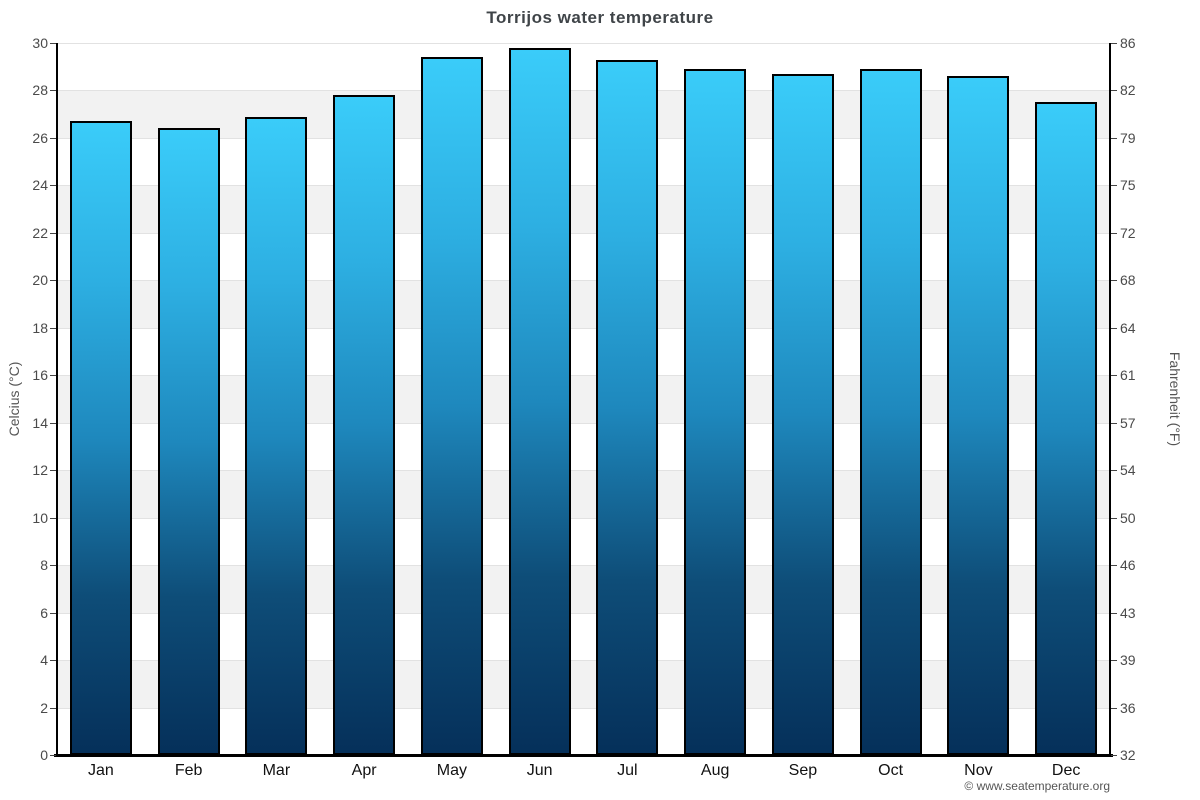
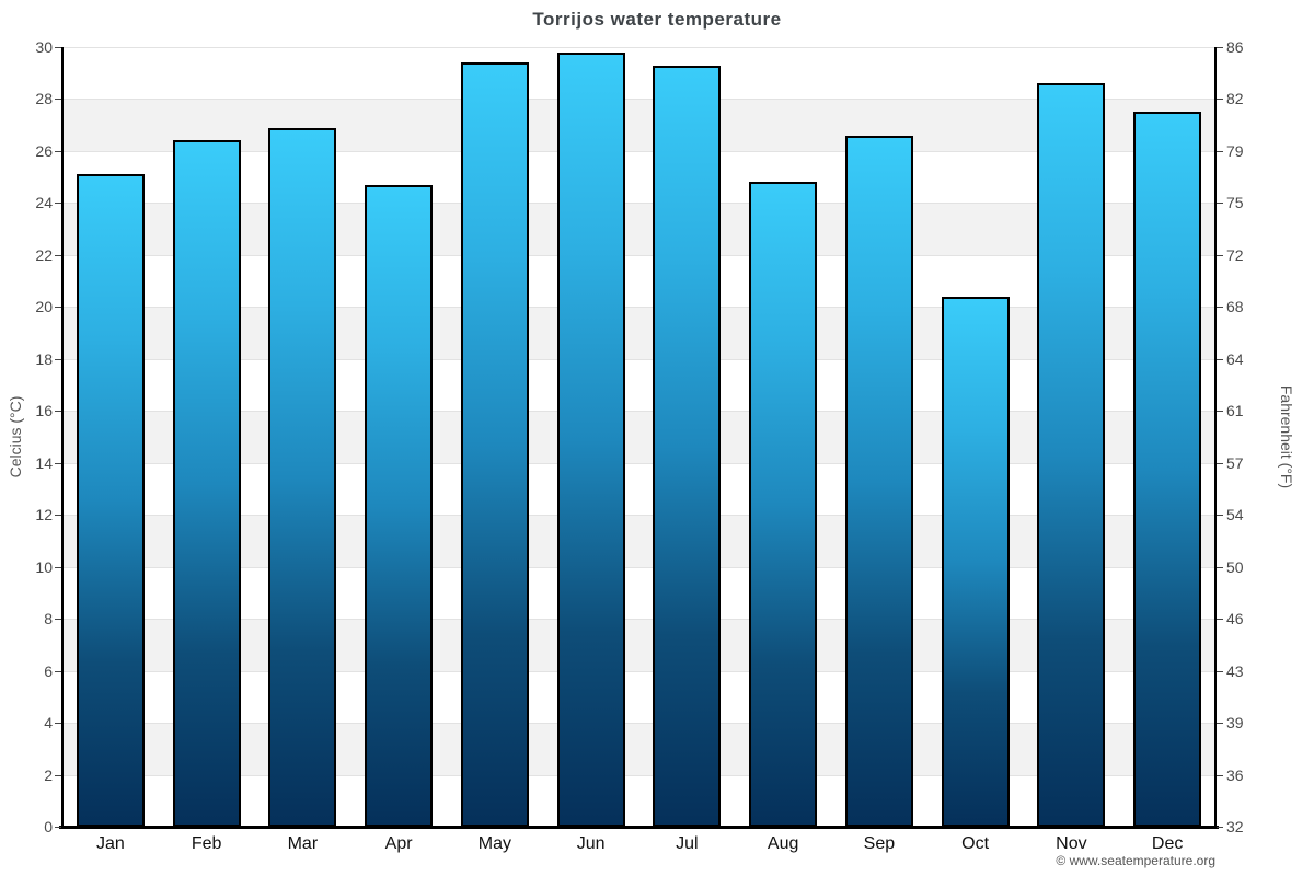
Jan: 26.7 -> 25.1
Apr: 27.8 -> 24.7
Aug: 28.9 -> 24.8
Sep: 28.7 -> 26.6
Oct: 28.9 -> 20.4
